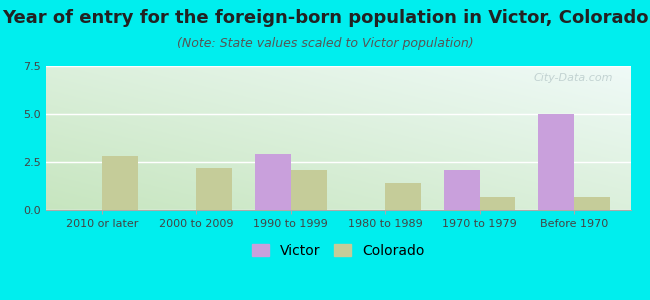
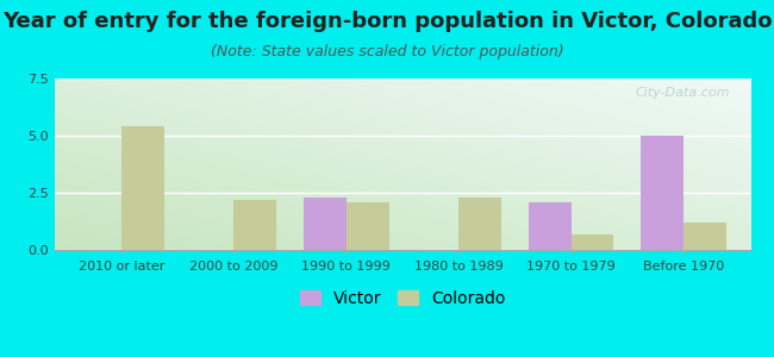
Colorado/2010 or later: 2.8 -> 5.4
Victor/1990 to 1999: 2.9 -> 2.3
Colorado/1980 to 1989: 1.4 -> 2.3
Colorado/Before 1970: 0.7 -> 1.2
